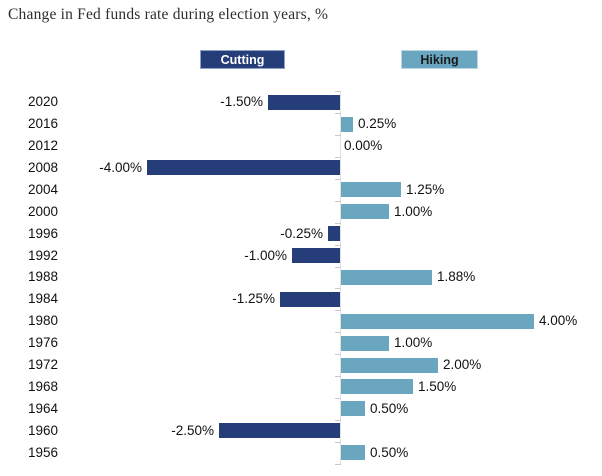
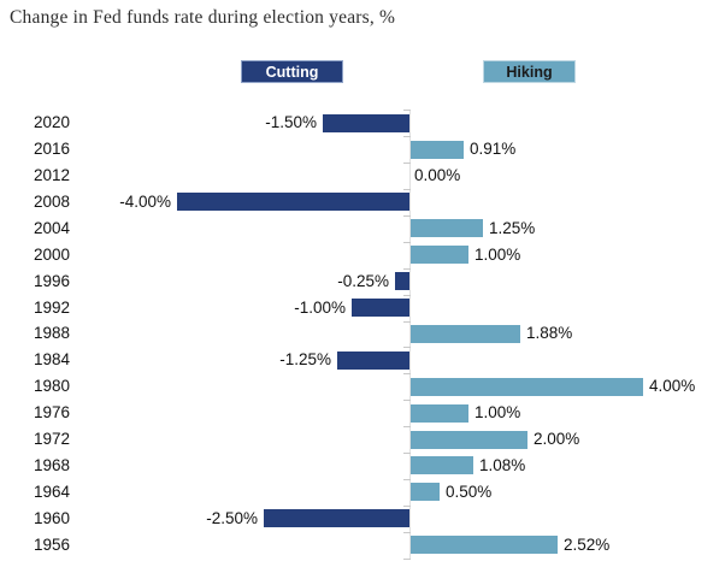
2016: 0.25% -> 0.91%
1968: 1.50% -> 1.08%
1956: 0.50% -> 2.52%
